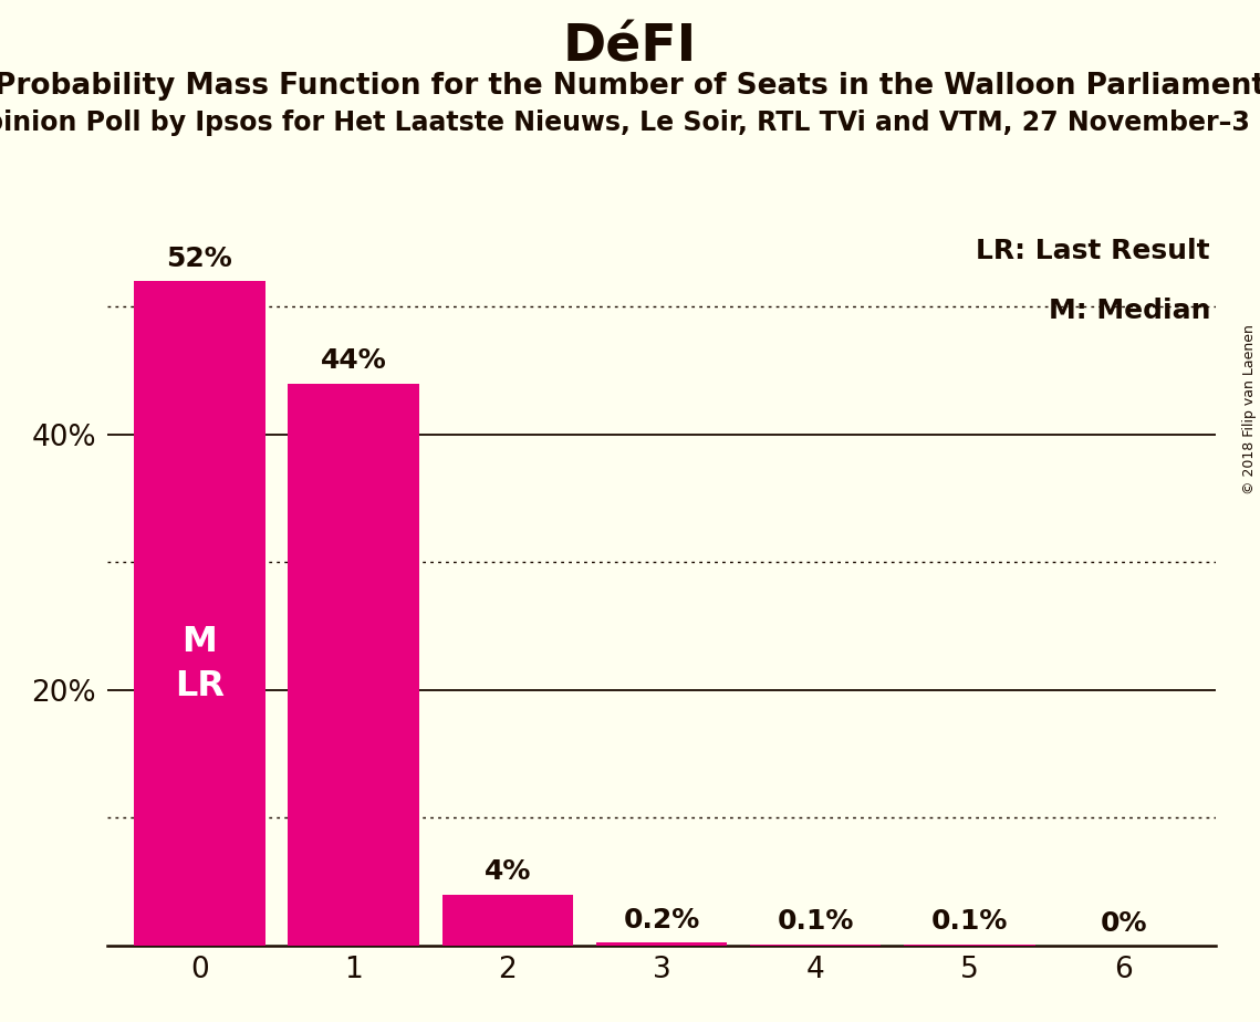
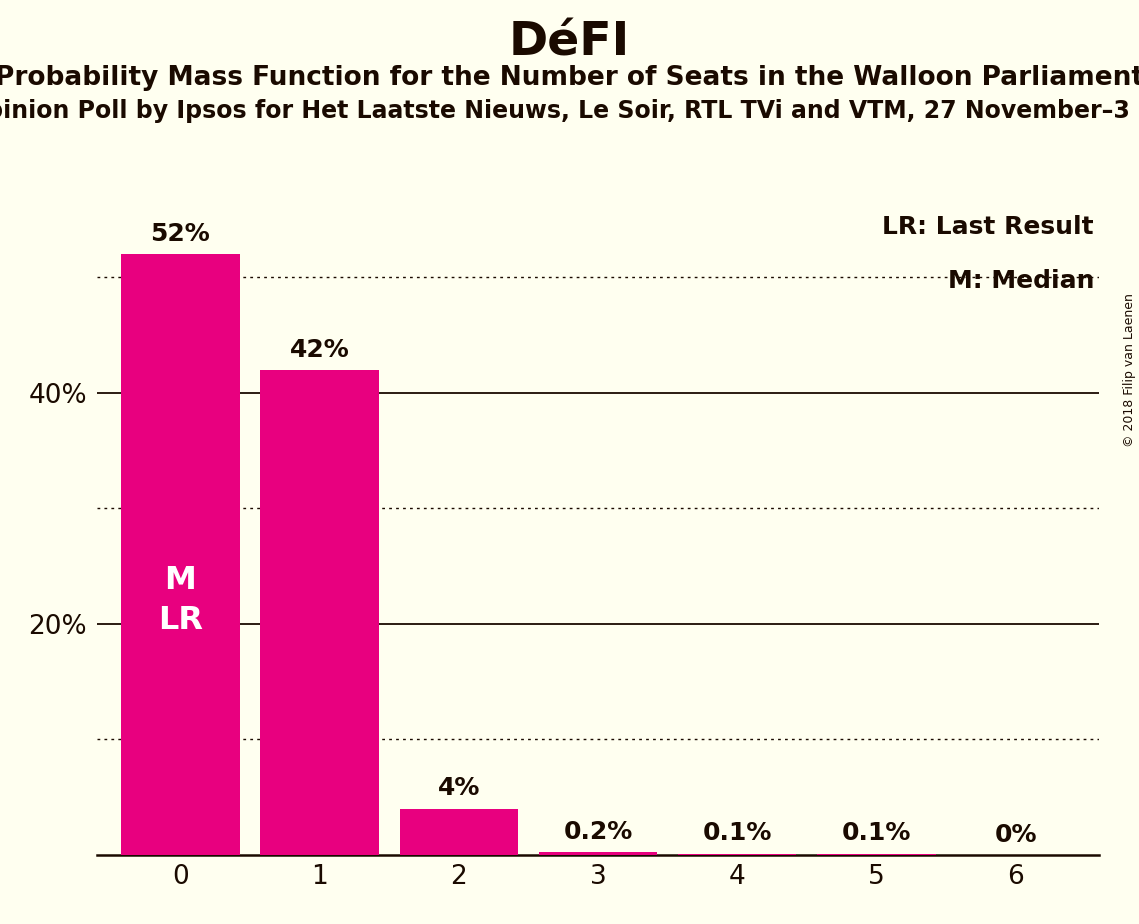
1: 44% -> 42%
